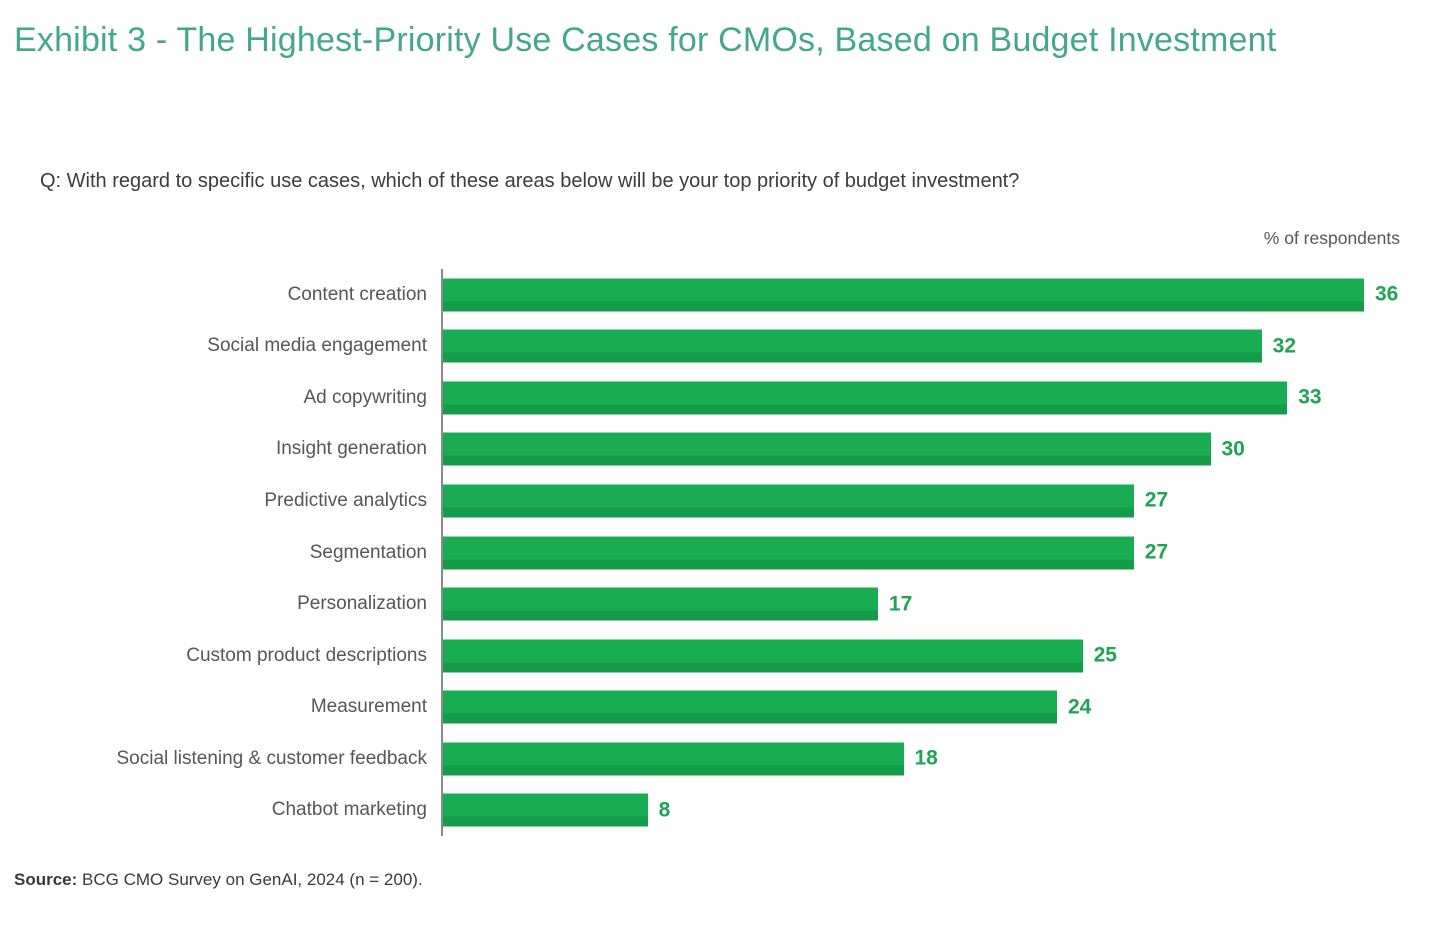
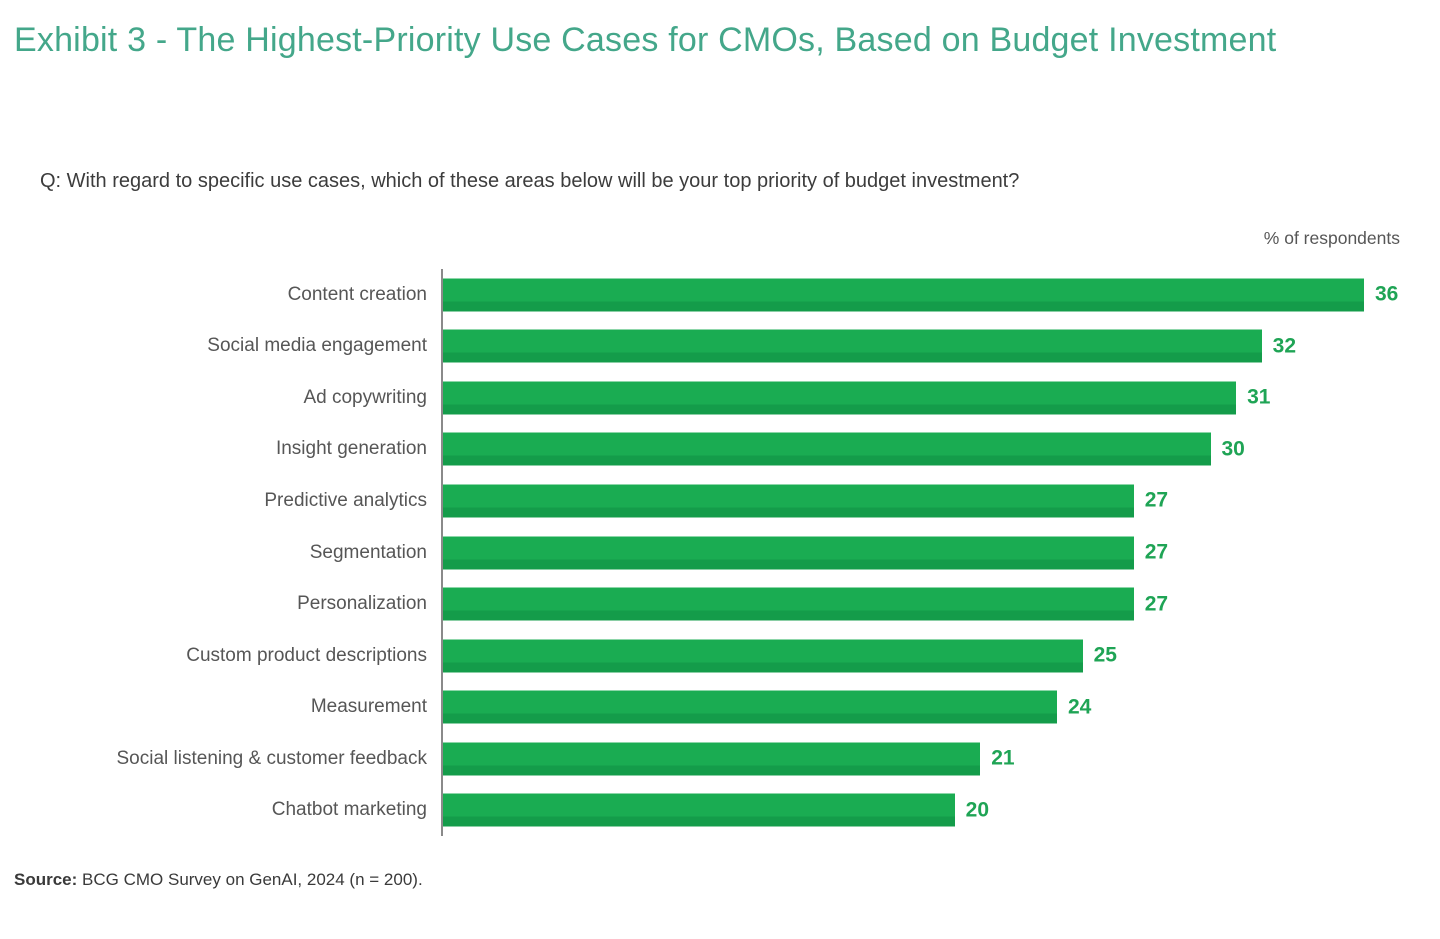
Ad copywriting: 33 -> 31
Personalization: 17 -> 27
Social listening & customer feedback: 18 -> 21
Chatbot marketing: 8 -> 20
